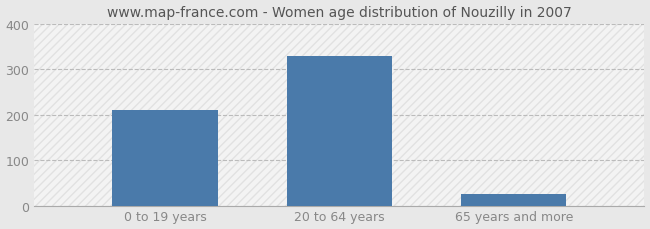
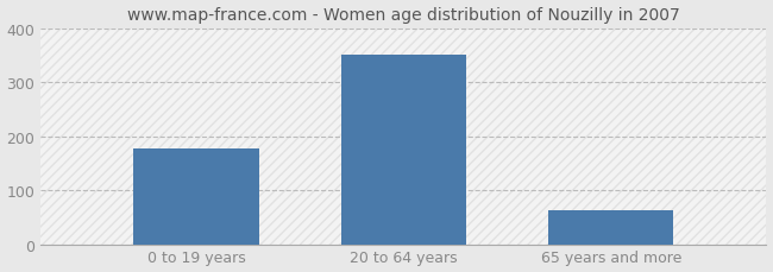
0 to 19 years: 210 -> 178
20 to 64 years: 330 -> 352
65 years and more: 25 -> 62
